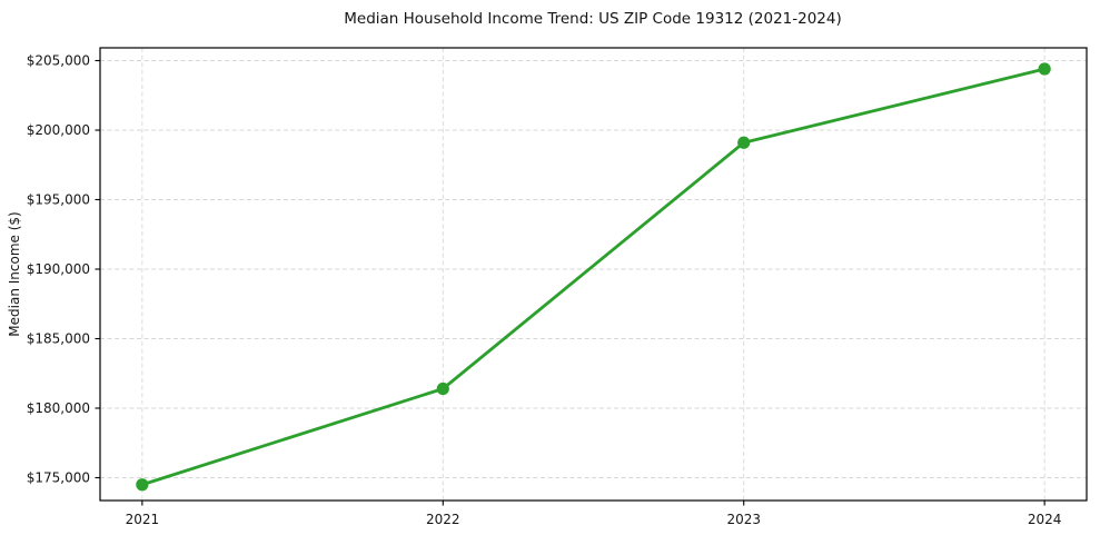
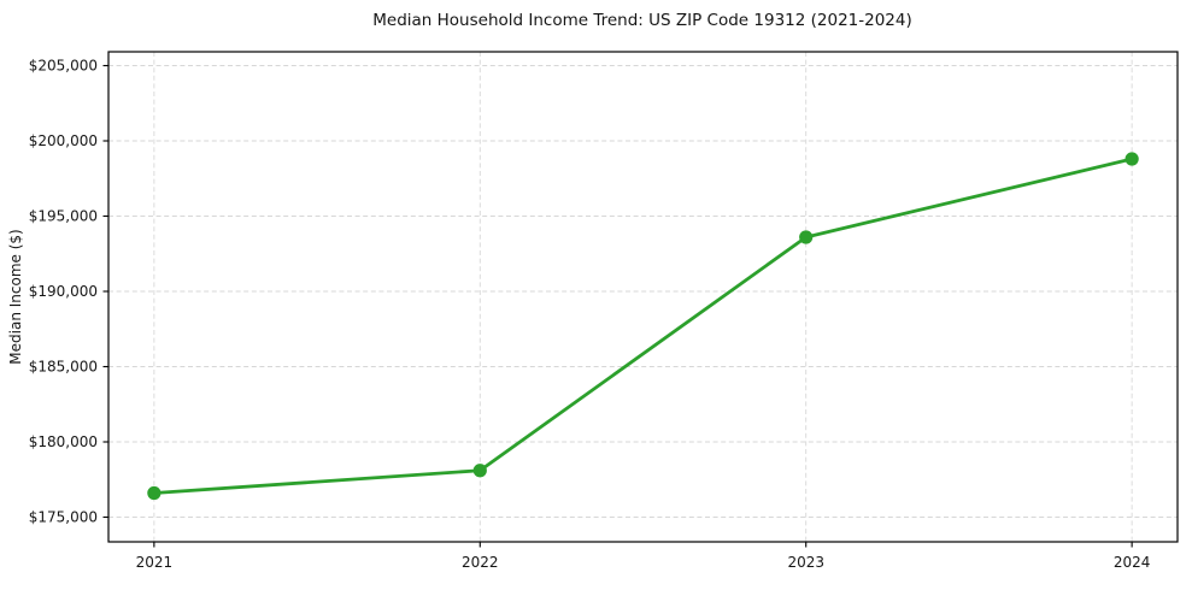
2021: $174500 -> $176600
2022: $181400 -> $178100
2023: $199100 -> $193600
2024: $204400 -> $198800
